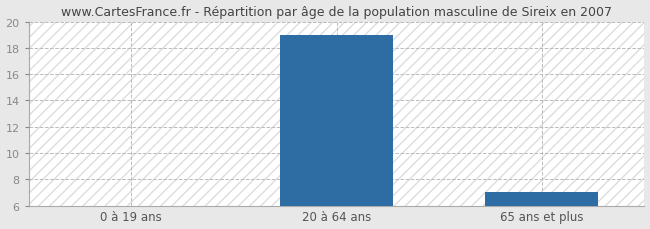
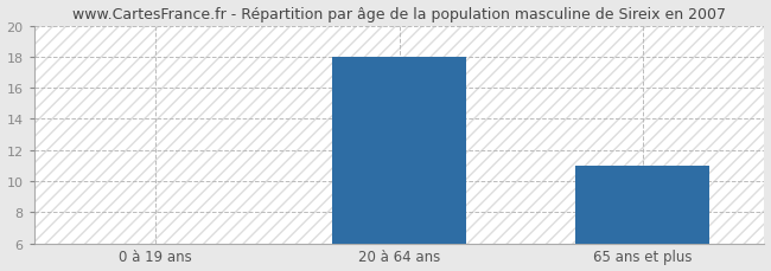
20 à 64 ans: 19 -> 18
65 ans et plus: 7 -> 11
